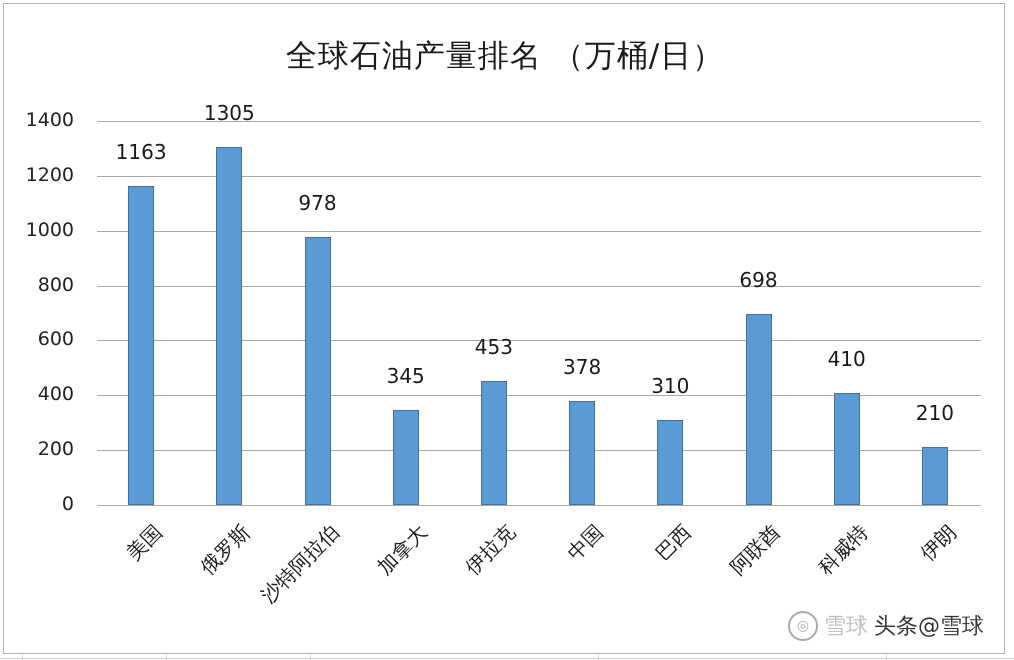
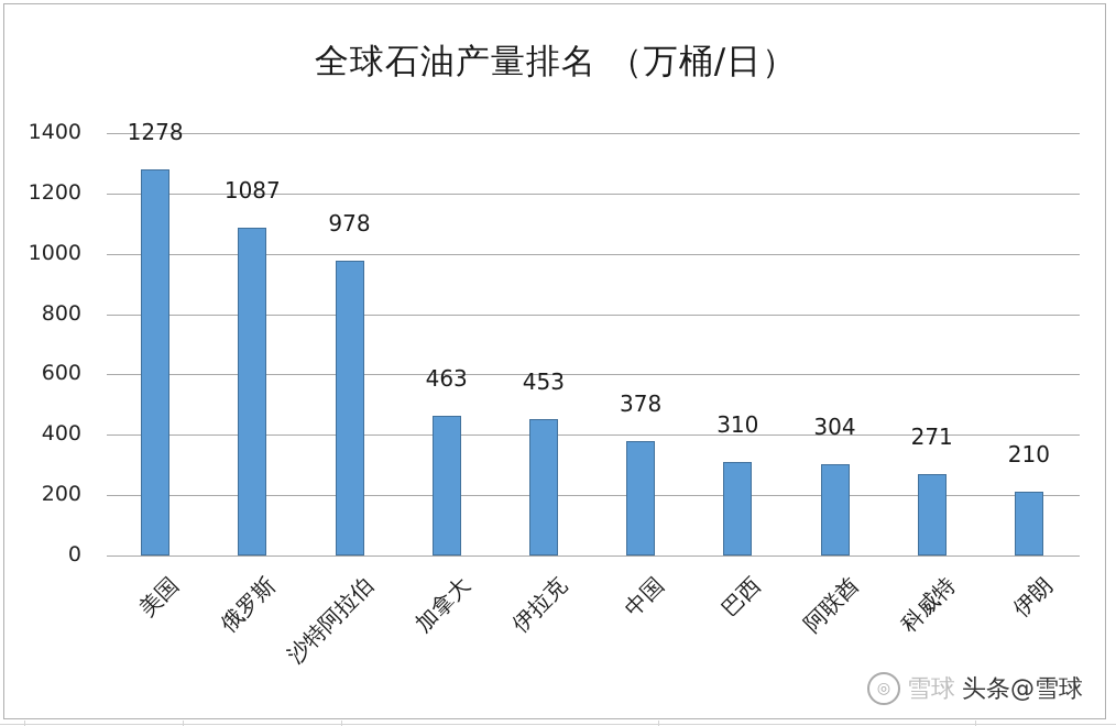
美国: 1163 -> 1278
俄罗斯: 1305 -> 1087
加拿大: 345 -> 463
阿联酋: 698 -> 304
科威特: 410 -> 271
